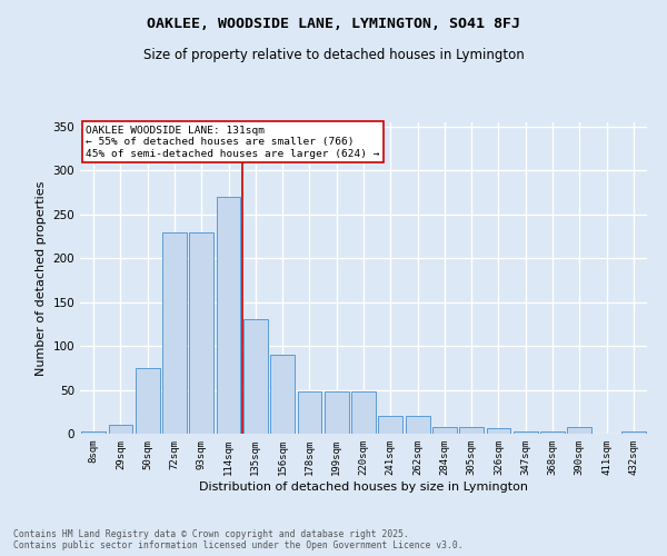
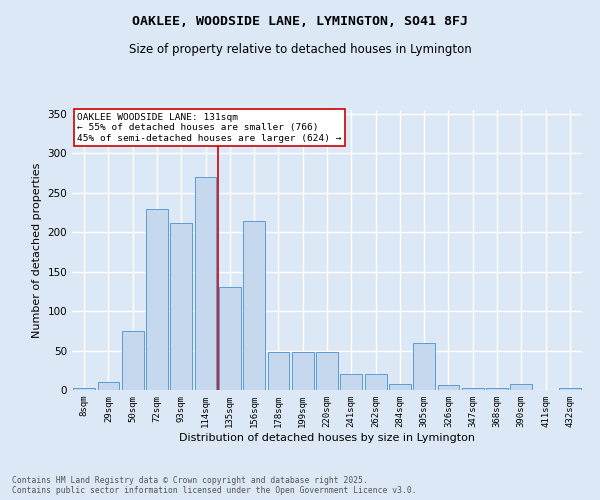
93sqm: 230 -> 212
156sqm: 90 -> 214
305sqm: 7 -> 60
